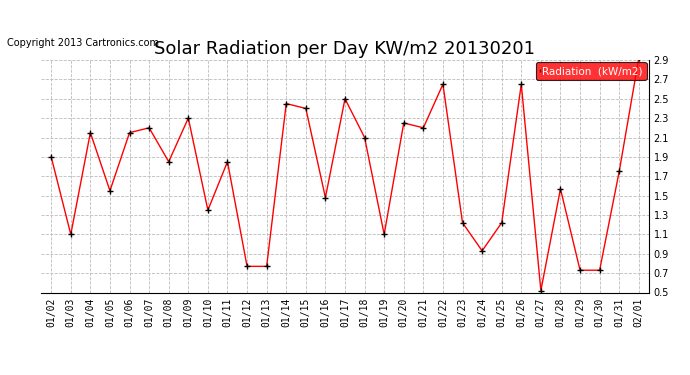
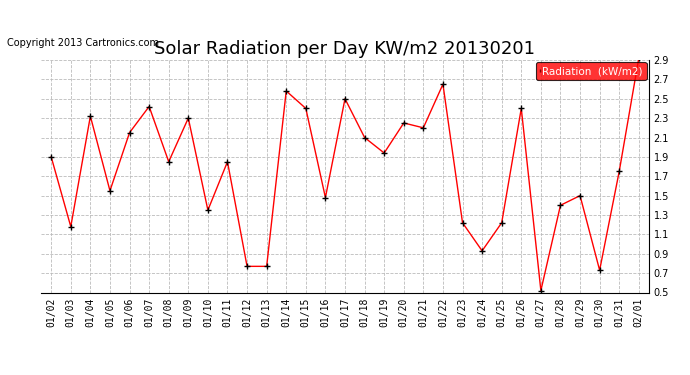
01/03: 1.10 -> 1.18
01/04: 2.15 -> 2.32
01/07: 2.20 -> 2.42
01/14: 2.45 -> 2.58
01/19: 1.10 -> 1.94
01/26: 2.65 -> 2.40
01/28: 1.57 -> 1.40
01/29: 0.73 -> 1.50
